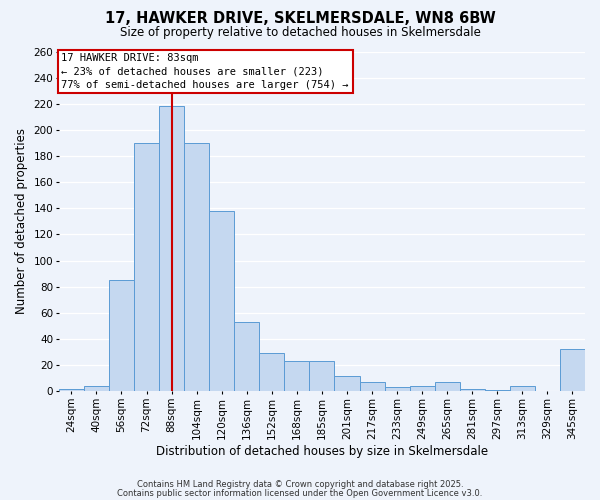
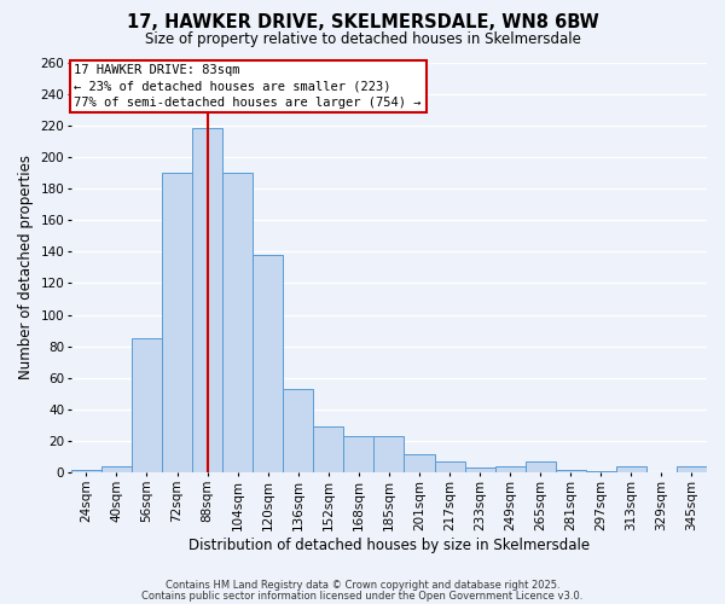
345sqm: 32 -> 4
